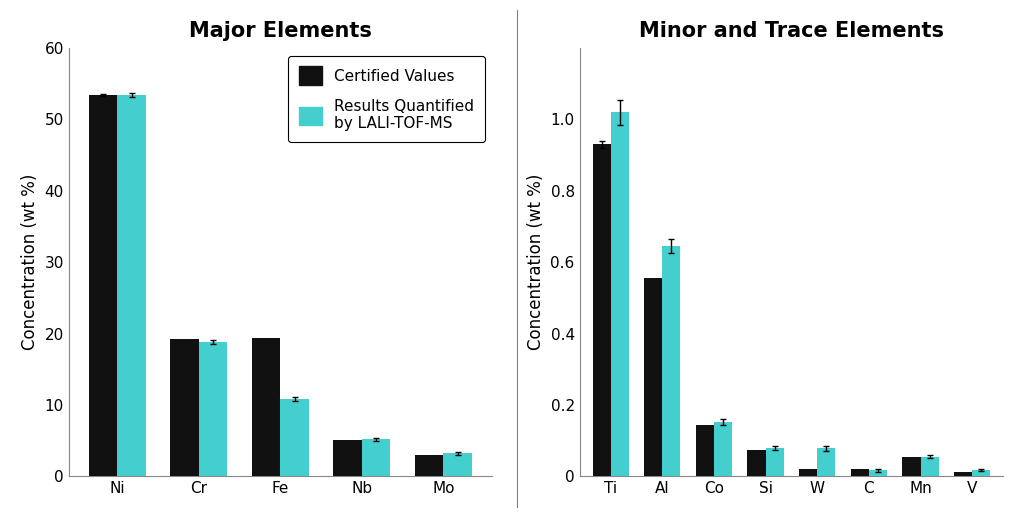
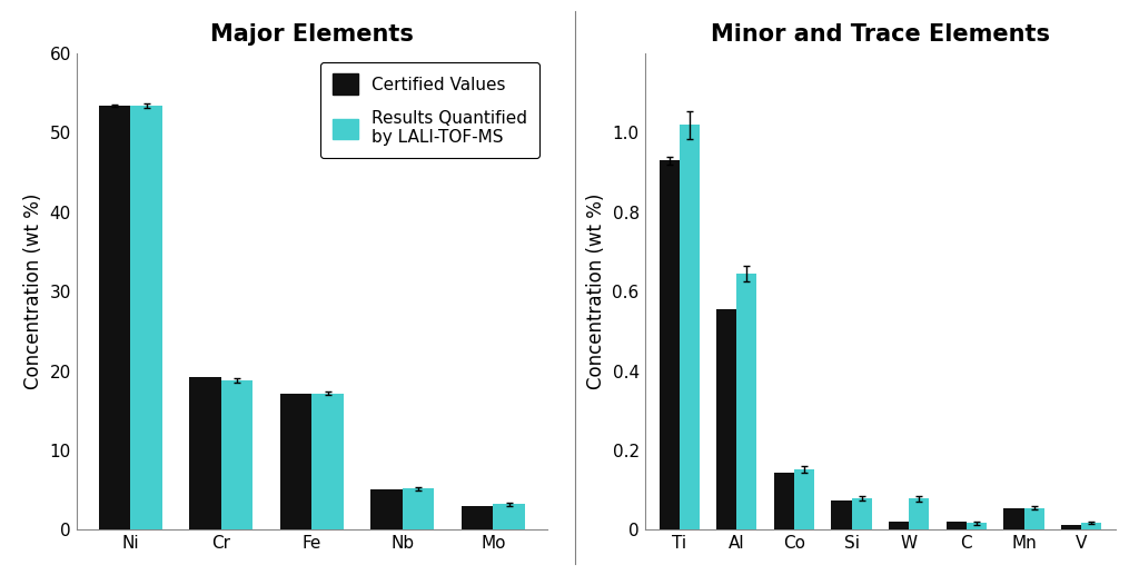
Major Elements/Certified Values/Fe: 19.4 -> 17.1
Major Elements/Results Quantified by LALI-TOF-MS/Fe: 10.8 -> 17.2
